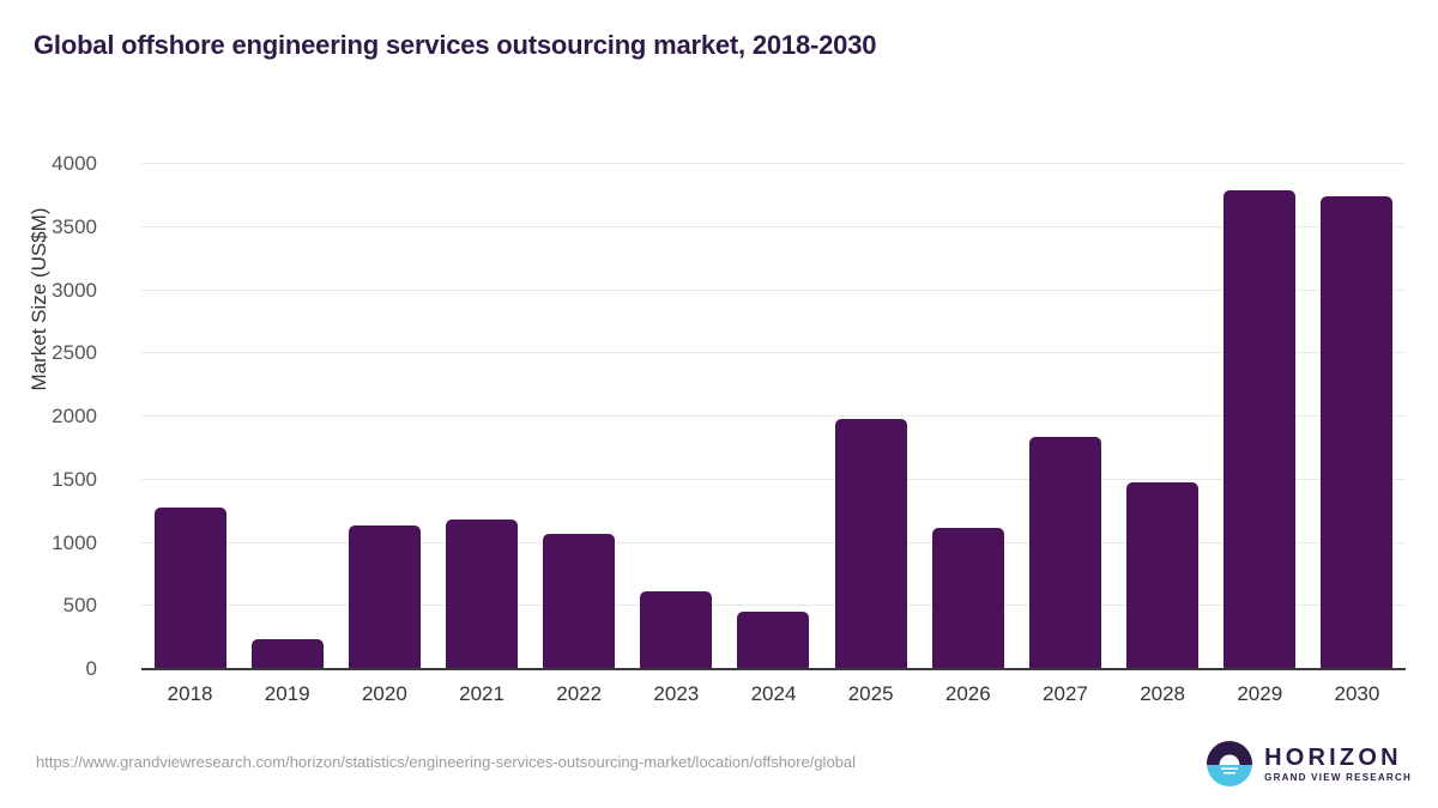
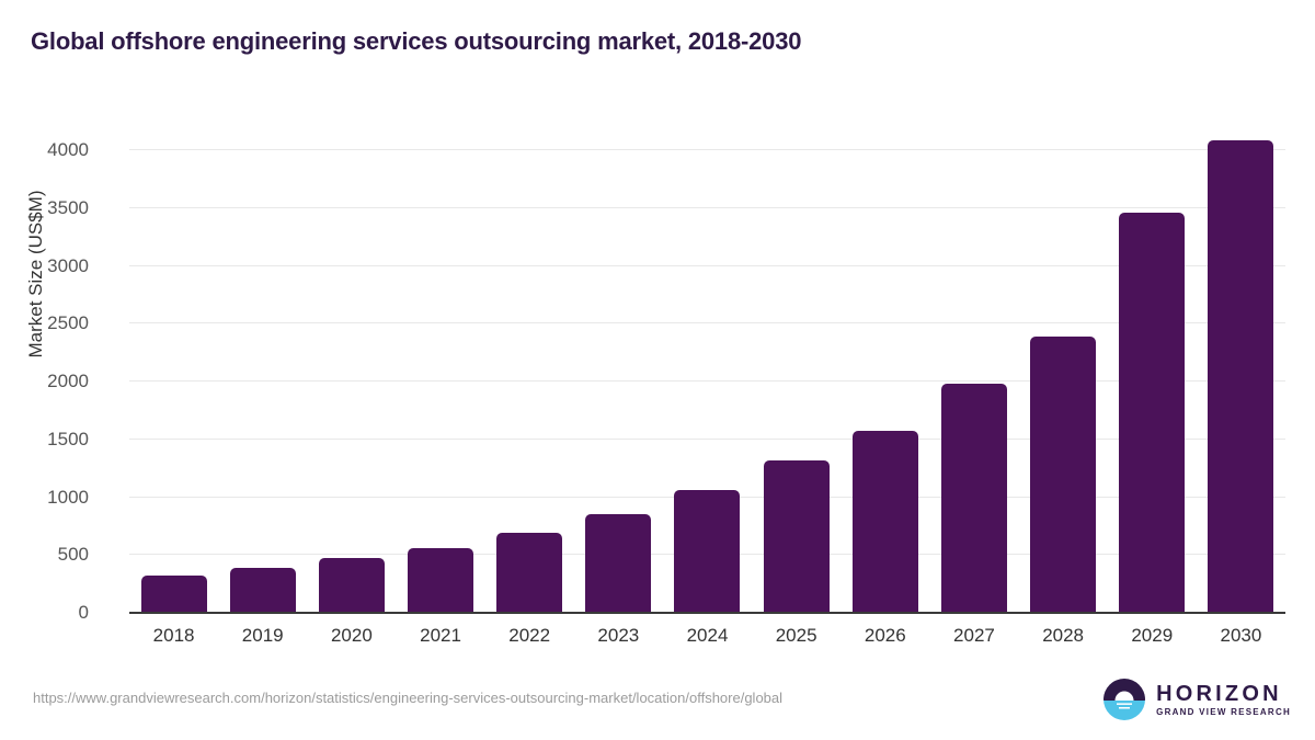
2018: 1270 -> 310
2019: 230 -> 380
2020: 1130 -> 460
2021: 1180 -> 550
2022: 1060 -> 680
2023: 610 -> 840
2024: 450 -> 1050
2025: 1970 -> 1300
2026: 1110 -> 1560
2027: 1830 -> 1970
2028: 1470 -> 2380
2029: 3780 -> 3460
2030: 3740 -> 4080
